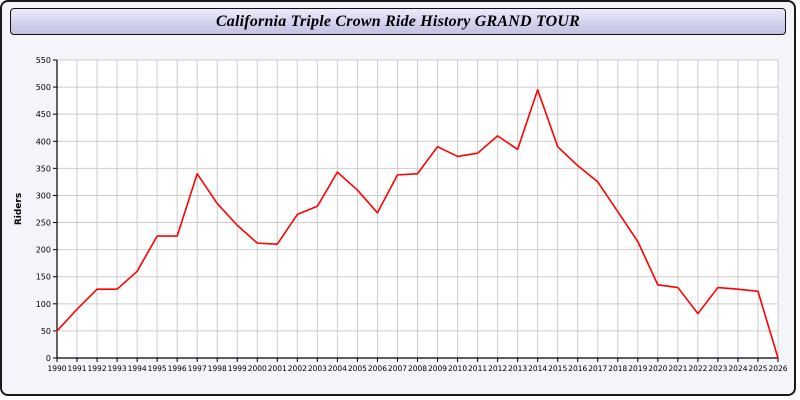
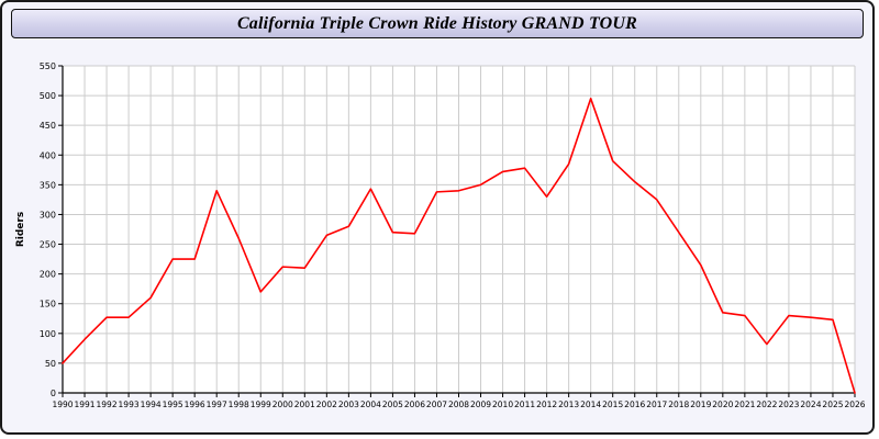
1998: 280 -> 260
1999: 240 -> 170
2005: 310 -> 270
2009: 390 -> 350
2012: 410 -> 330
